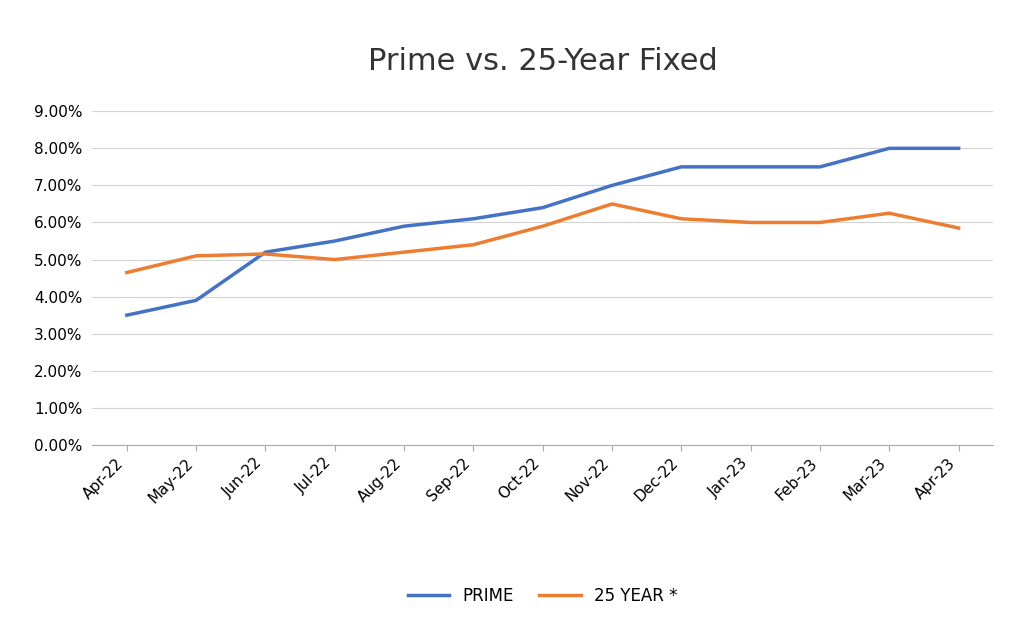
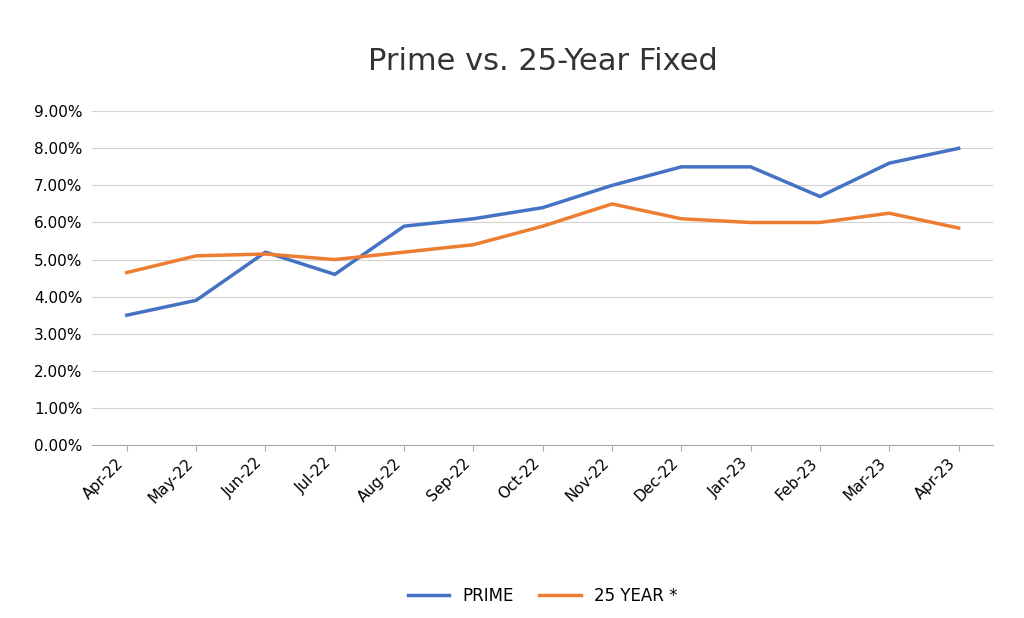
PRIME/Jul-22: 5.5% -> 4.6%
PRIME/Feb-23: 7.5% -> 6.7%
PRIME/Mar-23: 8.0% -> 7.6%
